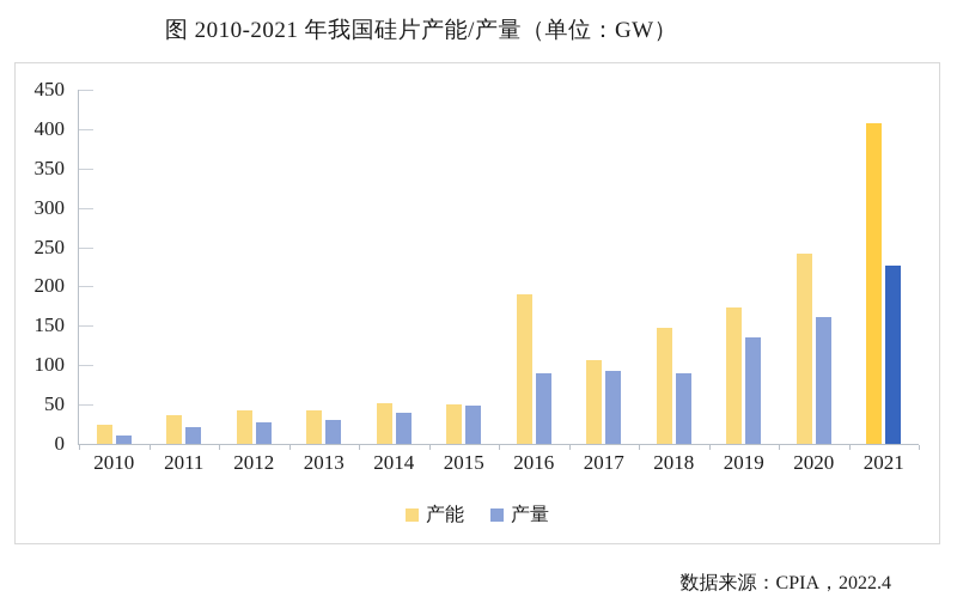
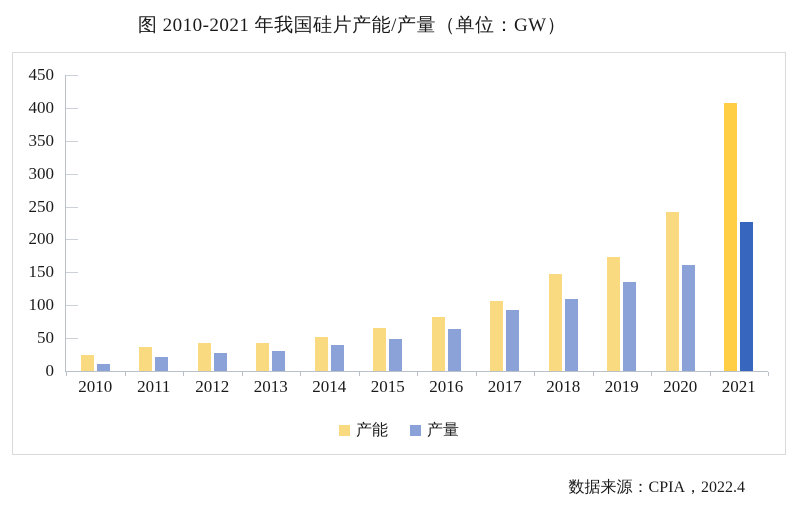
产能/2015: 50 -> 60
产能/2016: 190 -> 80
产量/2016: 90 -> 60
产量/2018: 90 -> 110
